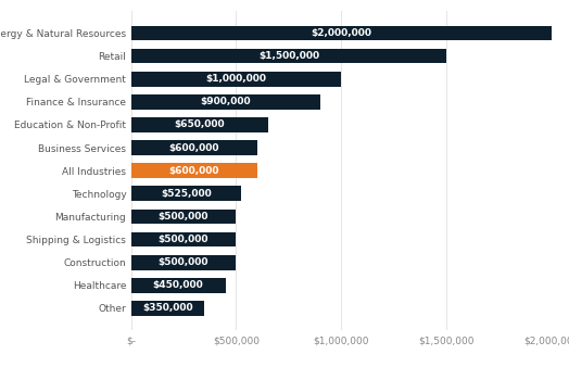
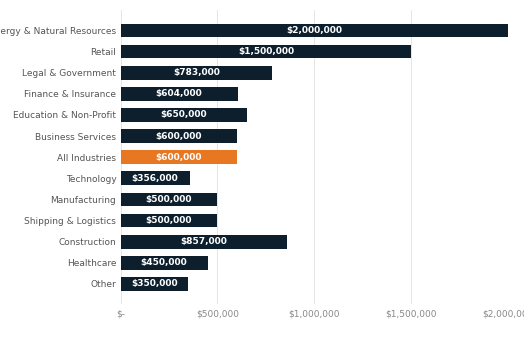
Legal & Government: $1,000,000 -> $783,000
Finance & Insurance: $900,000 -> $604,000
Technology: $525,000 -> $356,000
Construction: $500,000 -> $857,000
